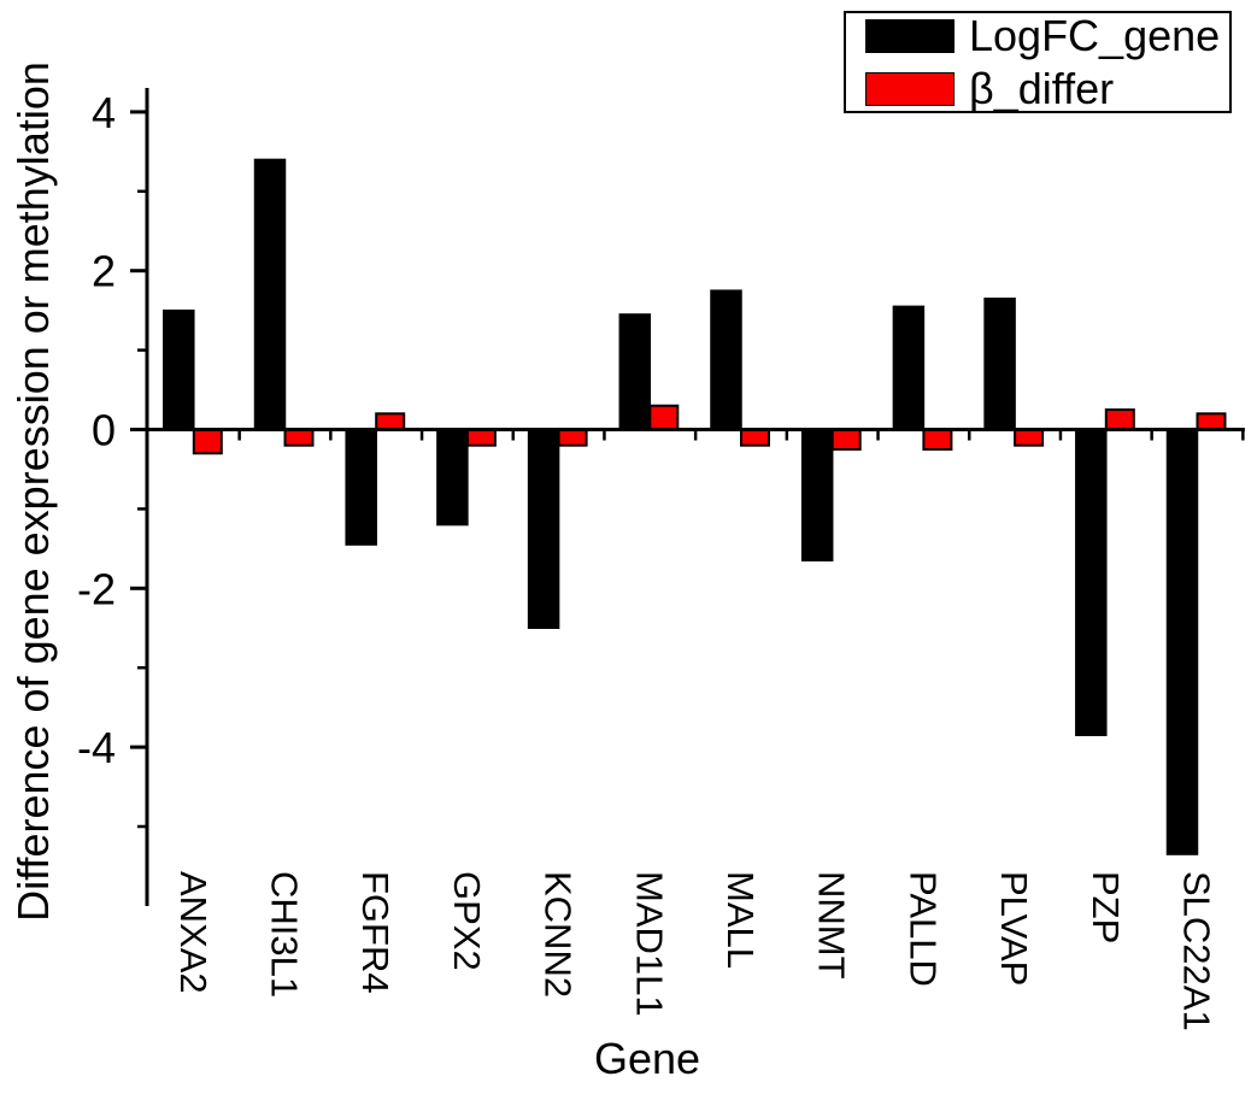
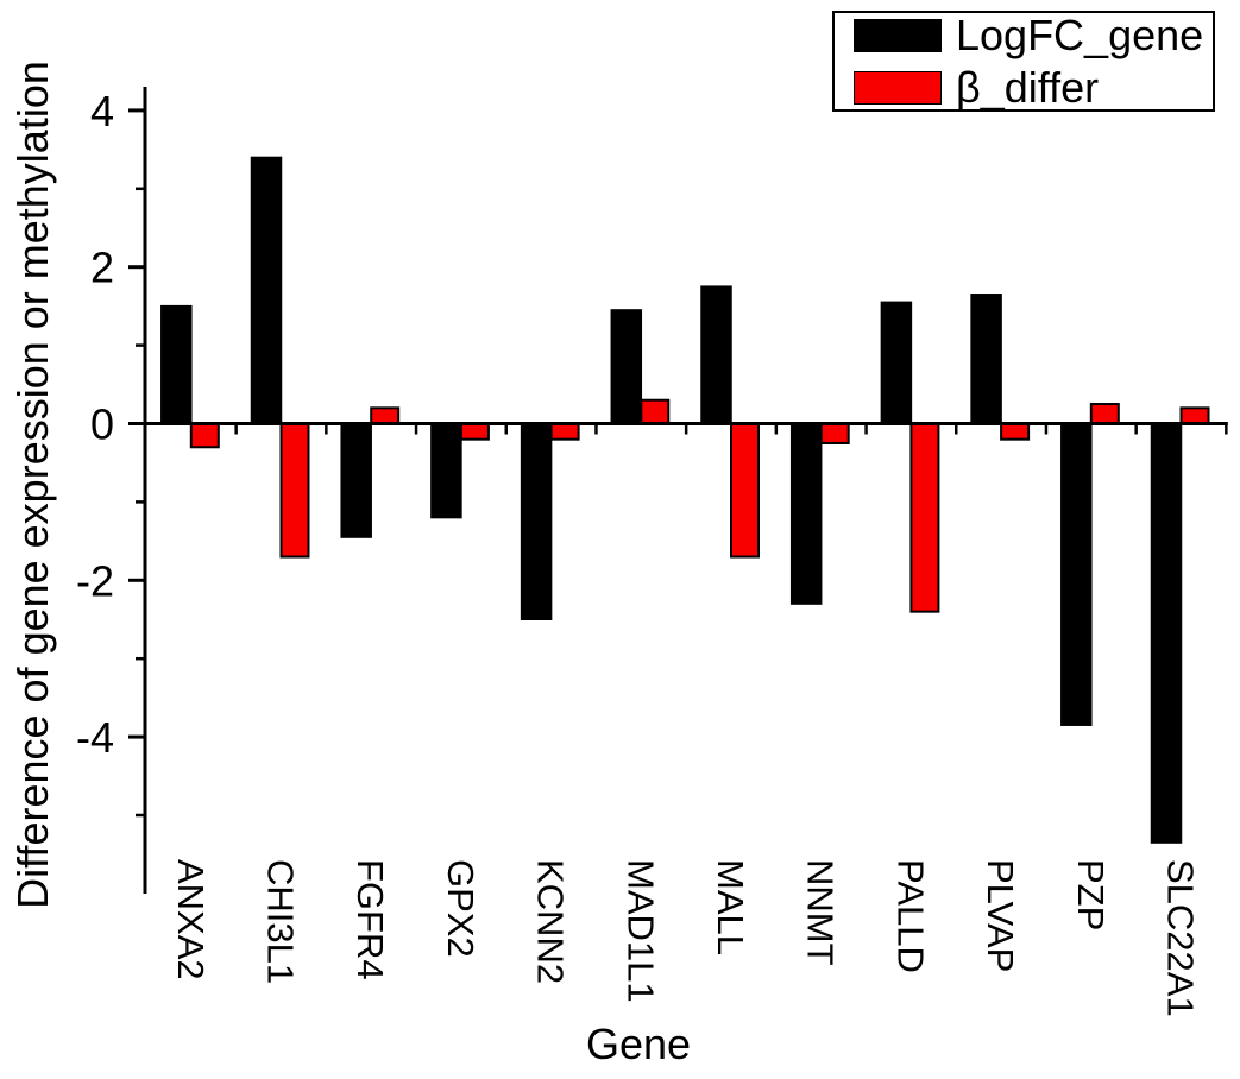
β_differ/CHI3L1: -0.2 -> -1.7
β_differ/MALL: -0.2 -> -1.7
LogFC_gene/NNMT: -1.6 -> -2.3
β_differ/PALLD: -0.2 -> -2.4
